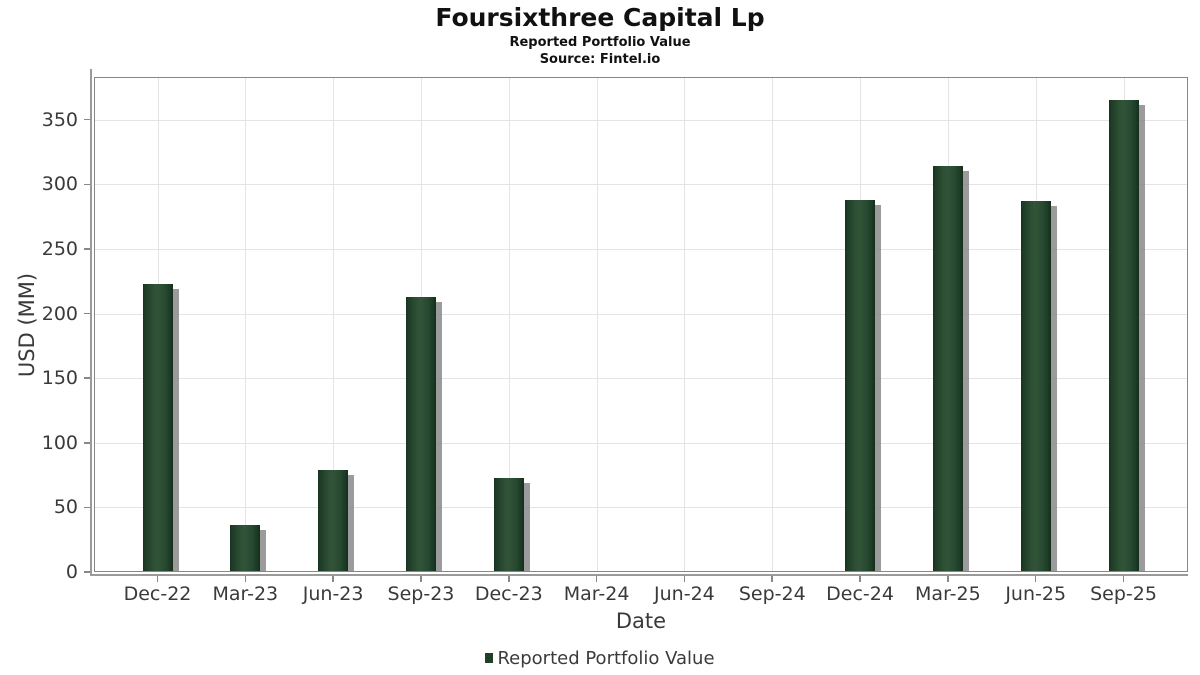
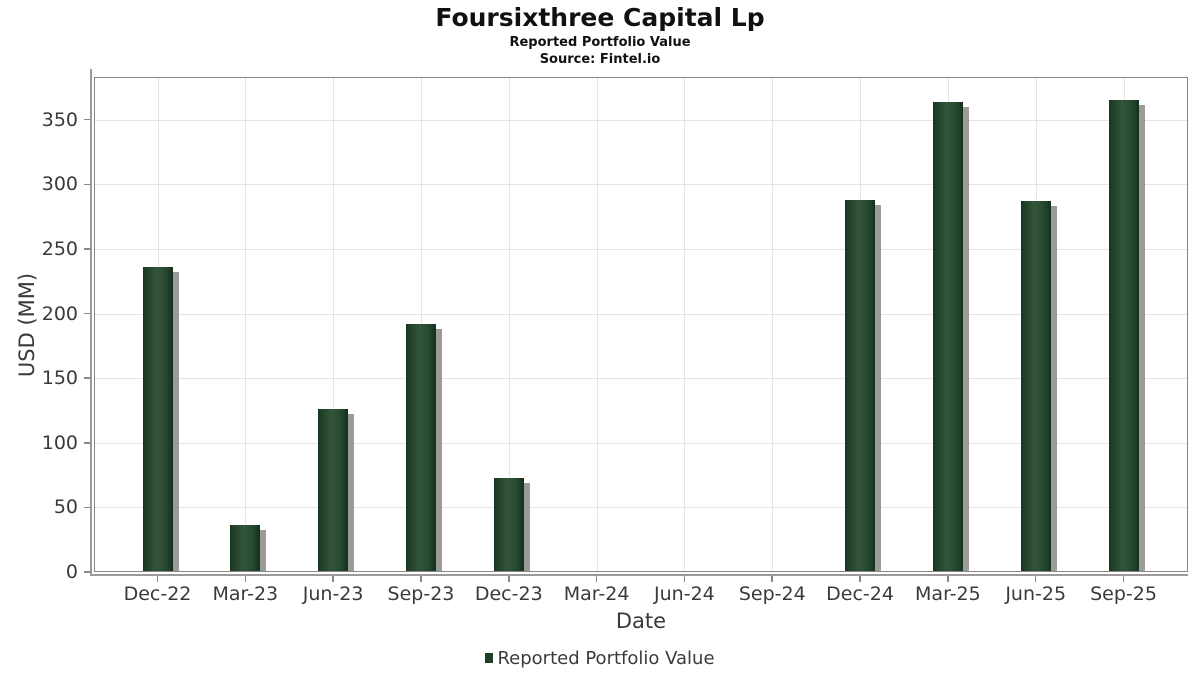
Dec-22: 223 -> 236
Jun-23: 79 -> 126
Sep-23: 213 -> 192
Mar-25: 314 -> 364
